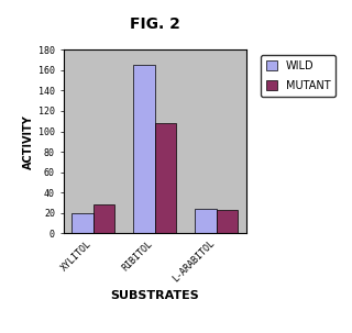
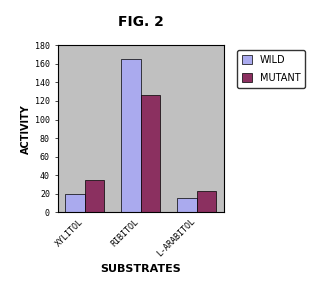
MUTANT/XYLITOL: 28 -> 35
MUTANT/RIBITOL: 108 -> 127
WILD/L-ARABITOL: 24 -> 15
